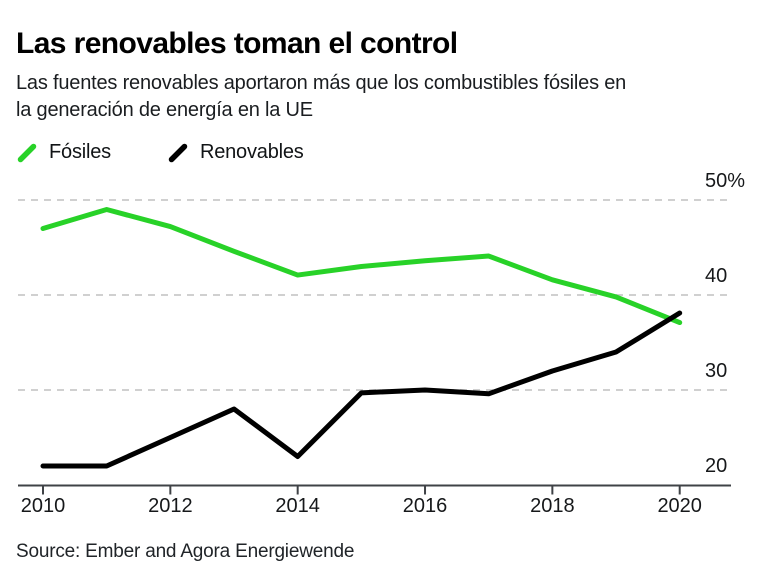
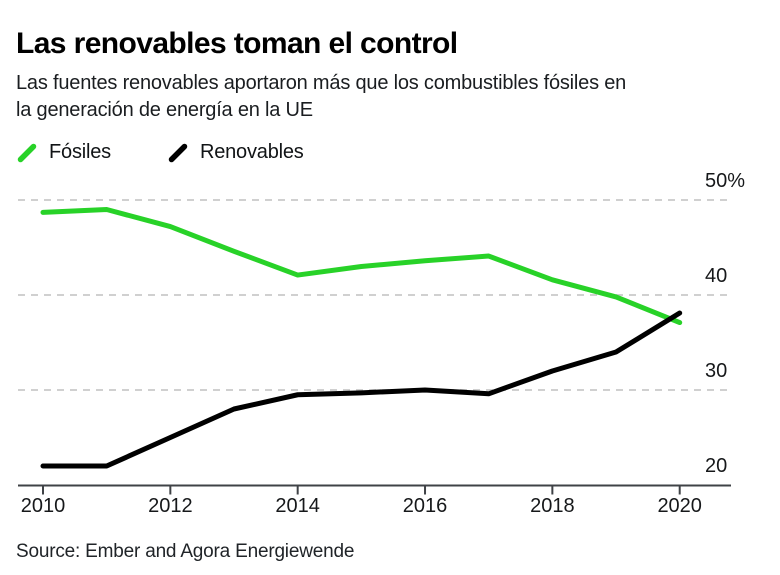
Fósiles/2010: 47% -> 49%
Renovables/2014: 23% -> 30%
